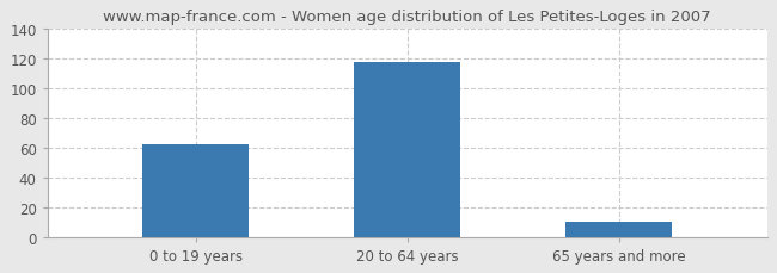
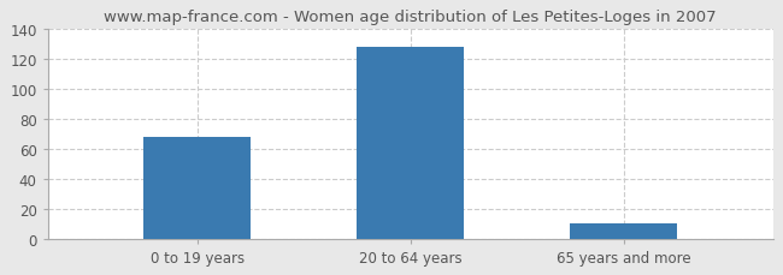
0 to 19 years: 62 -> 68
20 to 64 years: 118 -> 128
